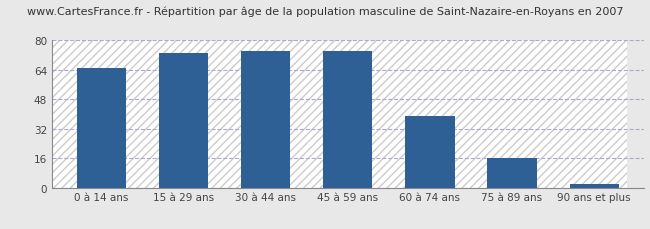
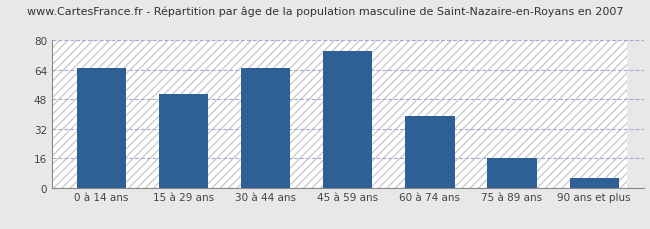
15 à 29 ans: 73 -> 51
30 à 44 ans: 74 -> 65
90 ans et plus: 2 -> 5
